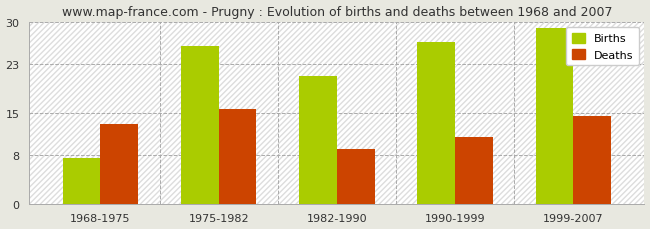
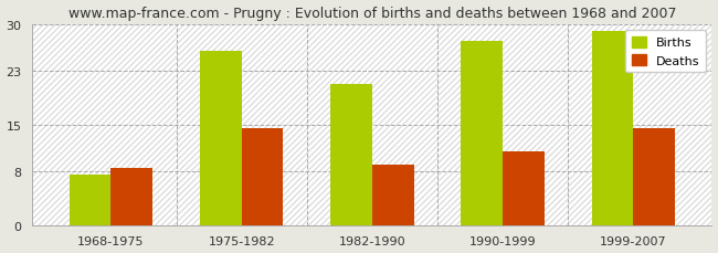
Deaths/1968-1975: 13.2 -> 8.5
Deaths/1975-1982: 15.6 -> 14.5
Births/1990-1999: 26.6 -> 27.5
